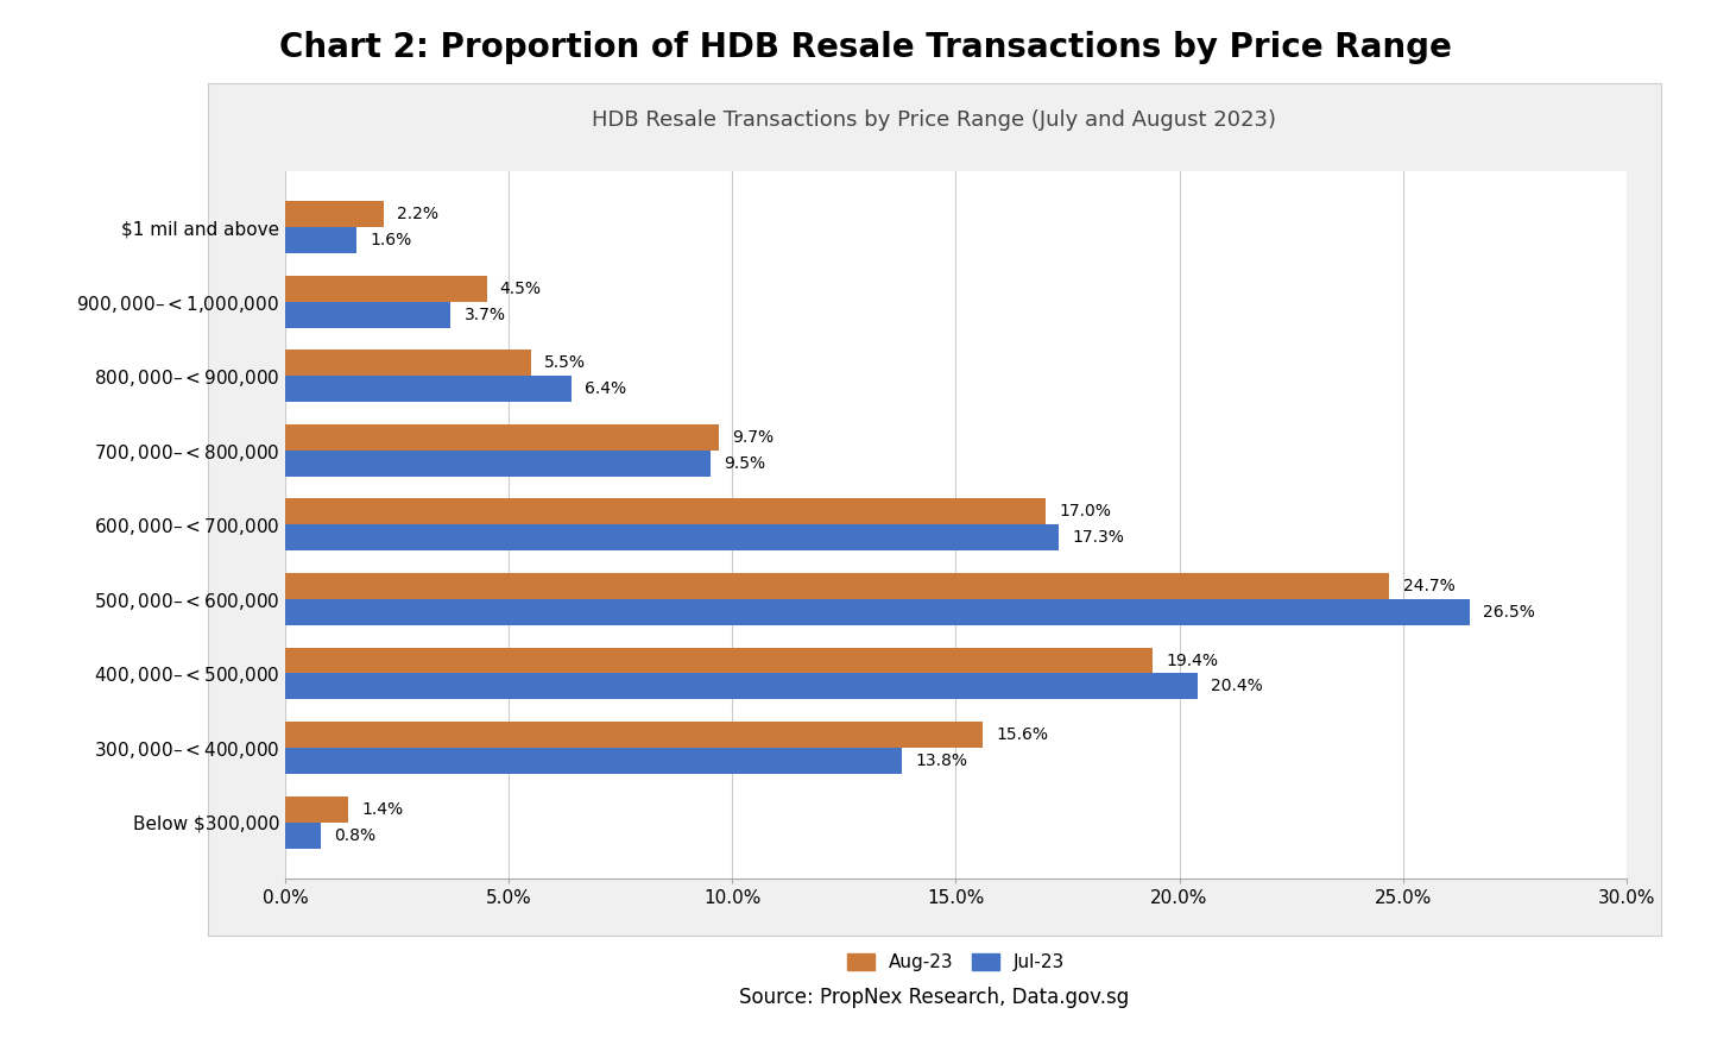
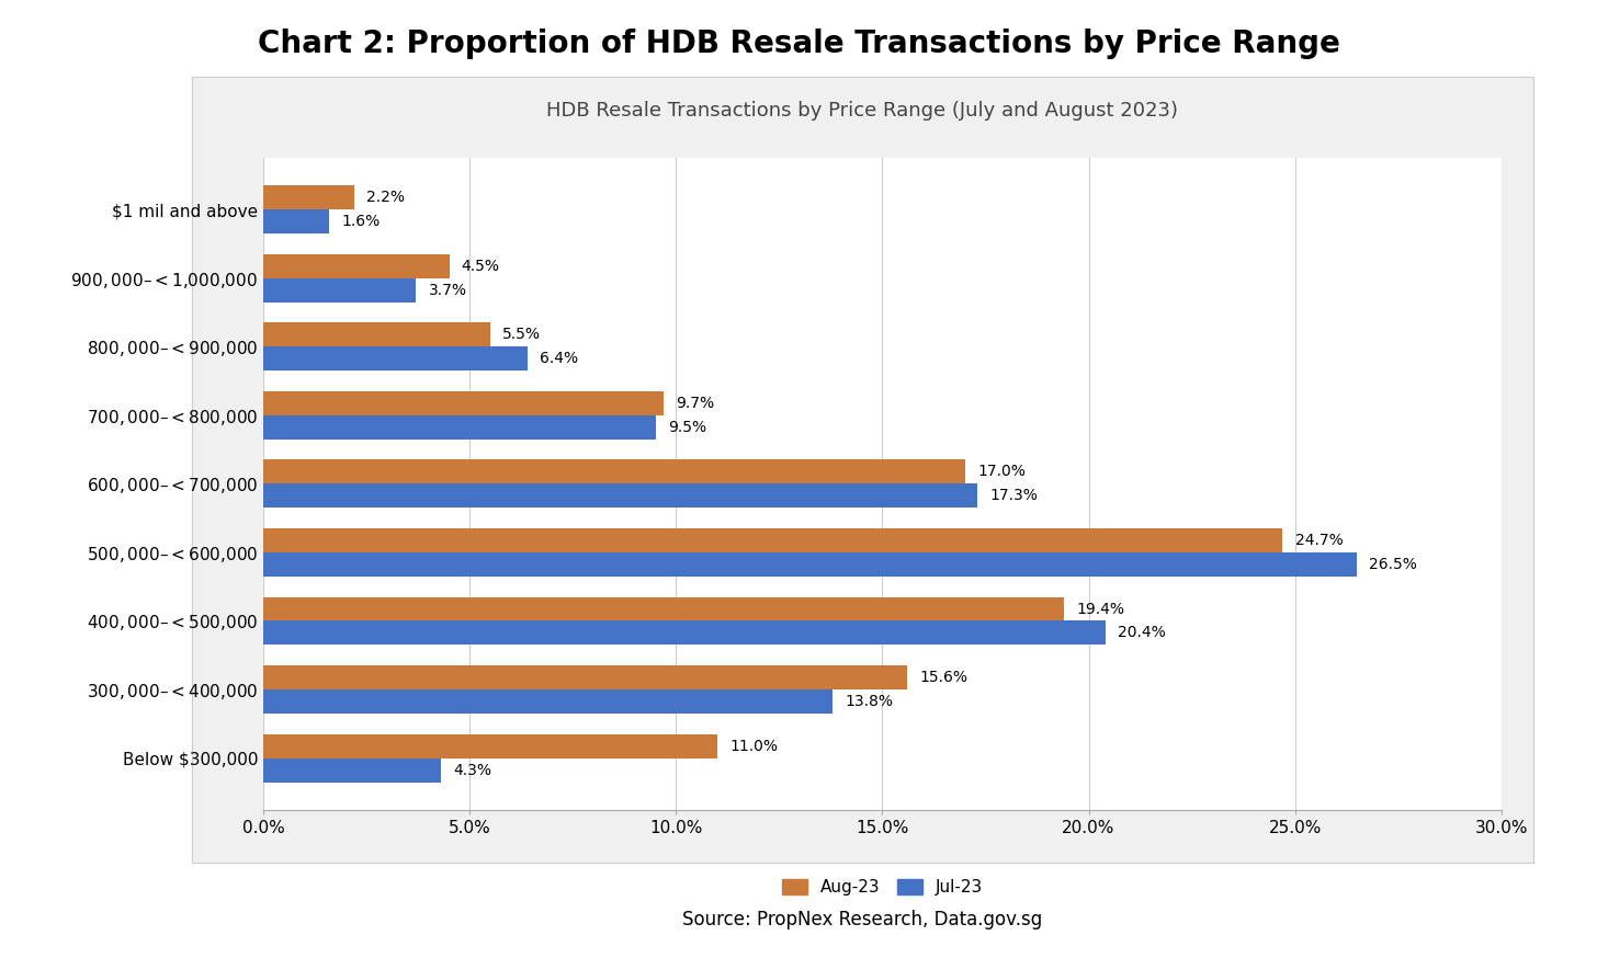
Aug-23/Below $300,000: 1.4% -> 11.0%
Jul-23/Below $300,000: 0.8% -> 4.3%
